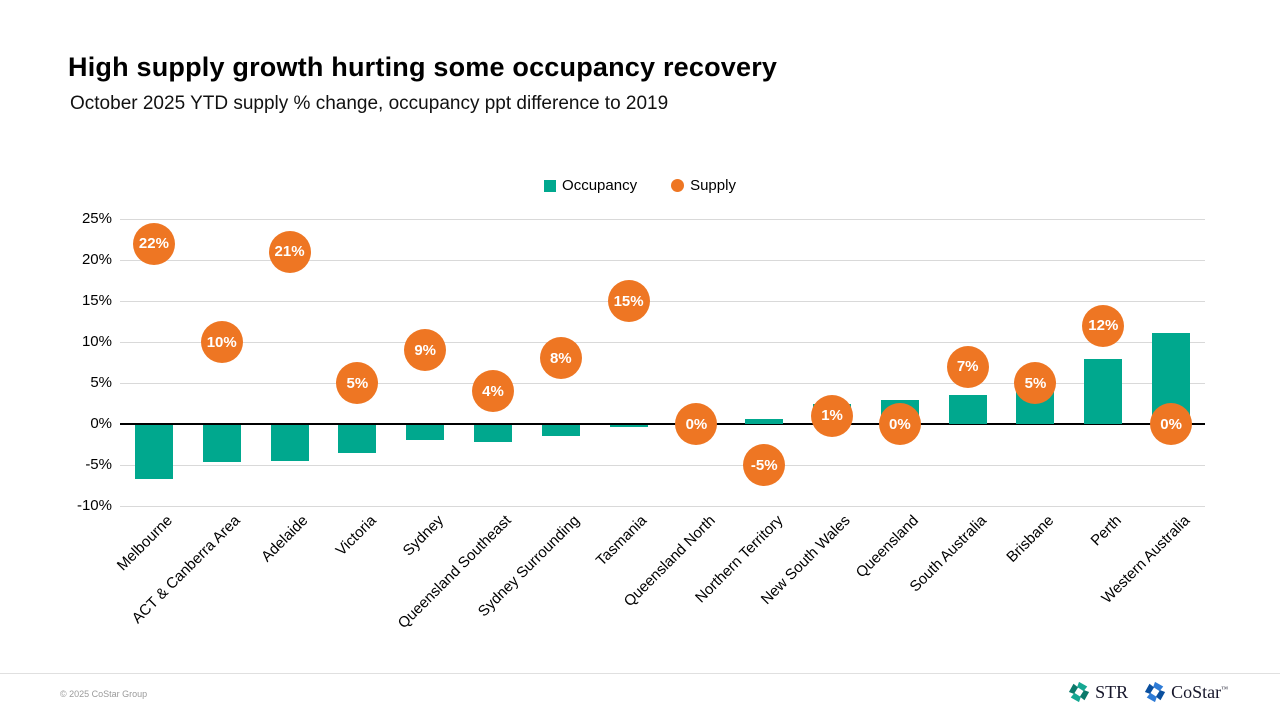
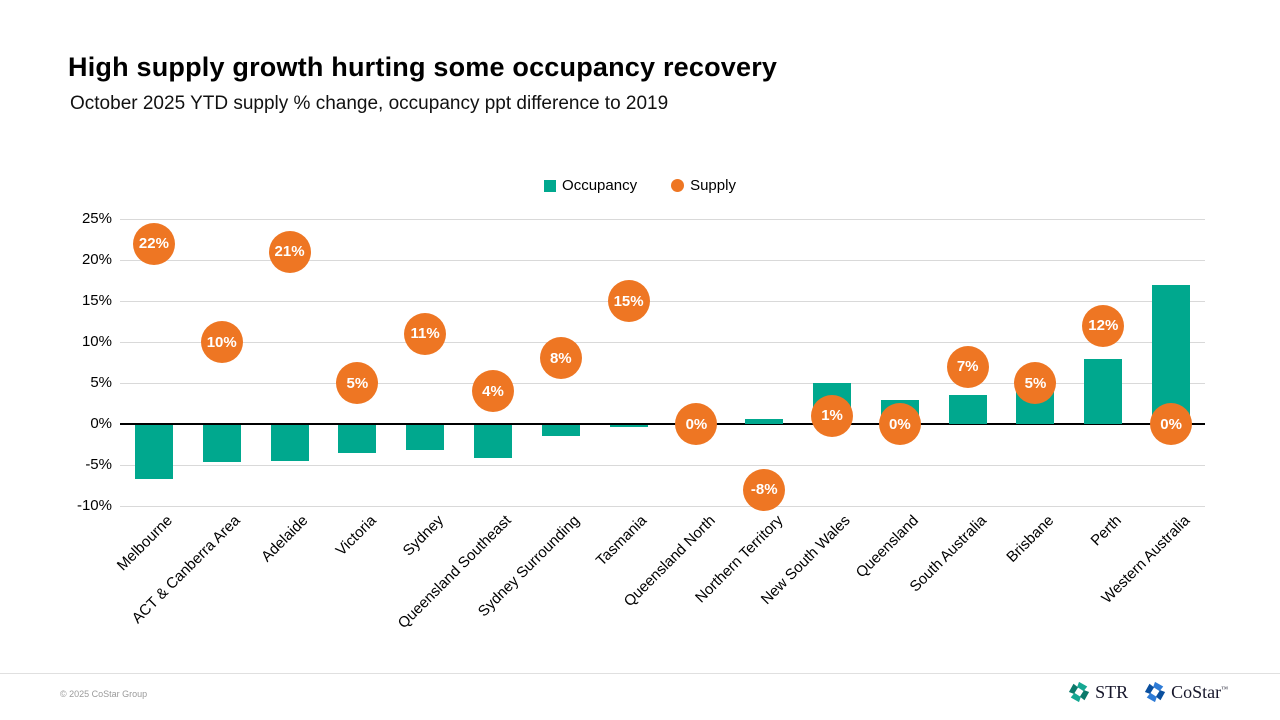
Occupancy/Sydney: -2% -> -3%
Supply/Sydney: 9% -> 11%
Occupancy/Queensland Southeast: -2% -> -4%
Supply/Northern Territory: -5% -> -8%
Occupancy/New South Wales: 2% -> 5%
Occupancy/Western Australia: 11% -> 17%
